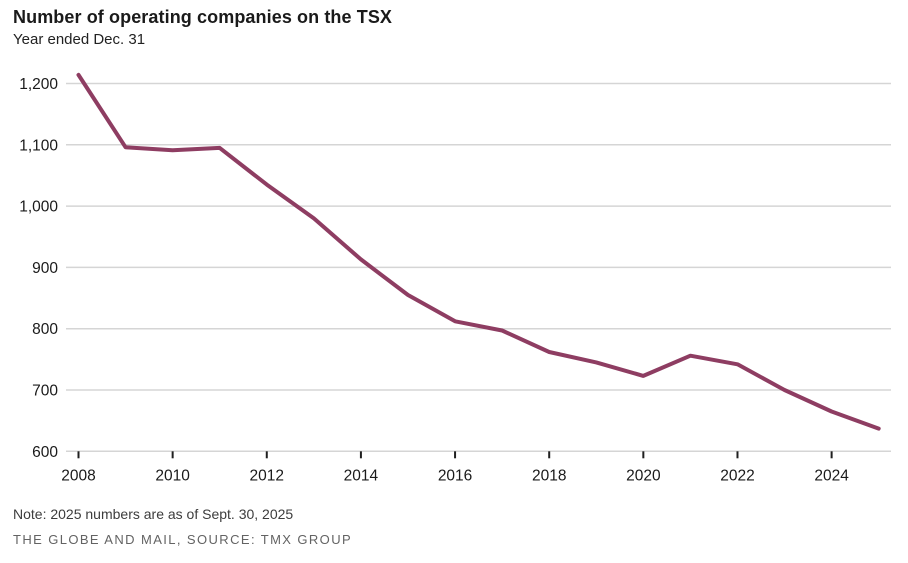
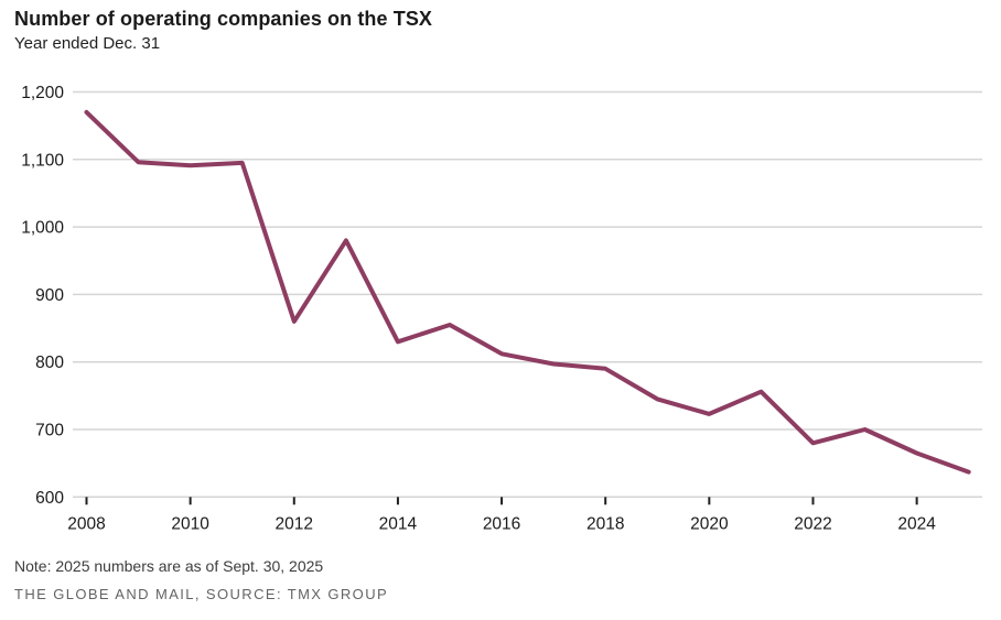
2008: 1210 -> 1170
2012: 1040 -> 860
2014: 910 -> 830
2018: 760 -> 790
2022: 740 -> 680
